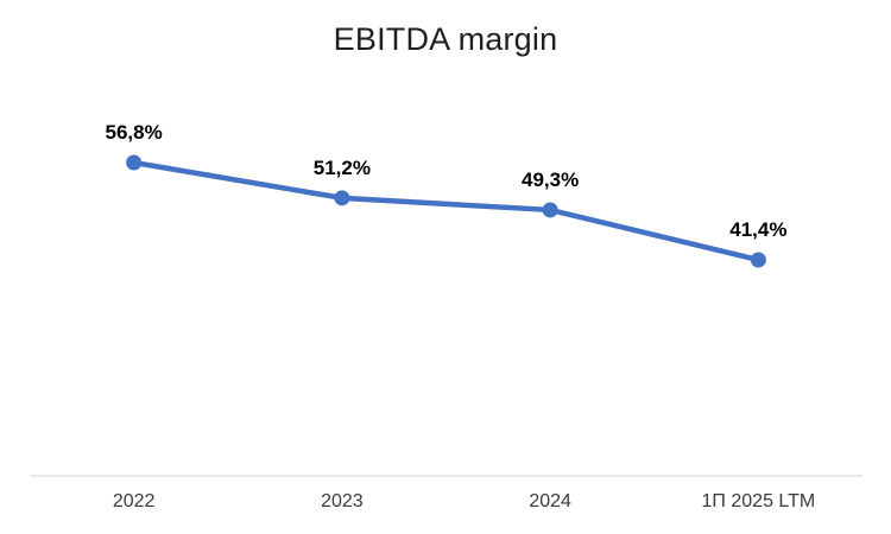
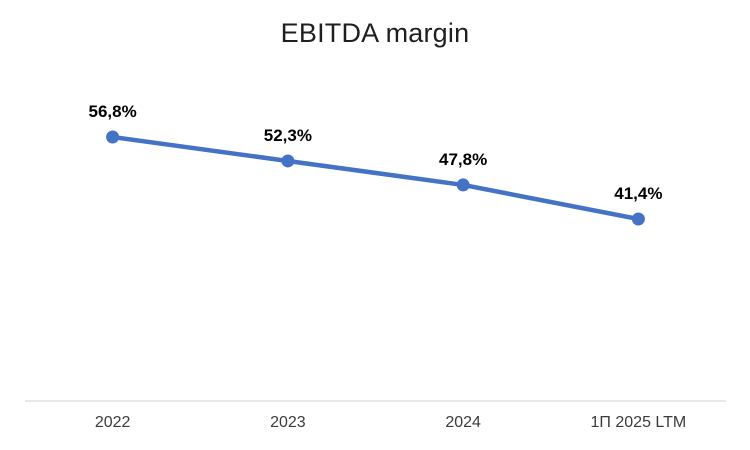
2023: 51,2% -> 52,3%
2024: 49,3% -> 47,8%
